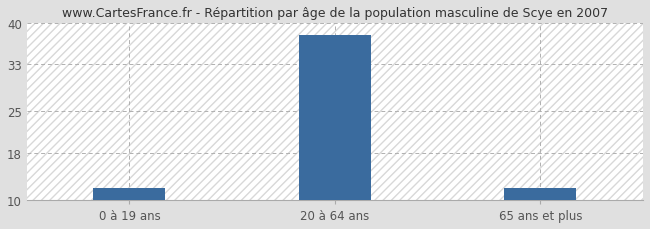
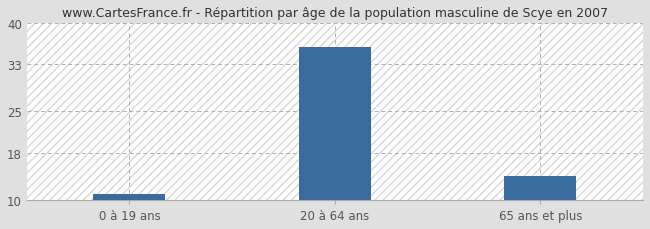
0 à 19 ans: 12 -> 11
20 à 64 ans: 38 -> 36
65 ans et plus: 12 -> 14
